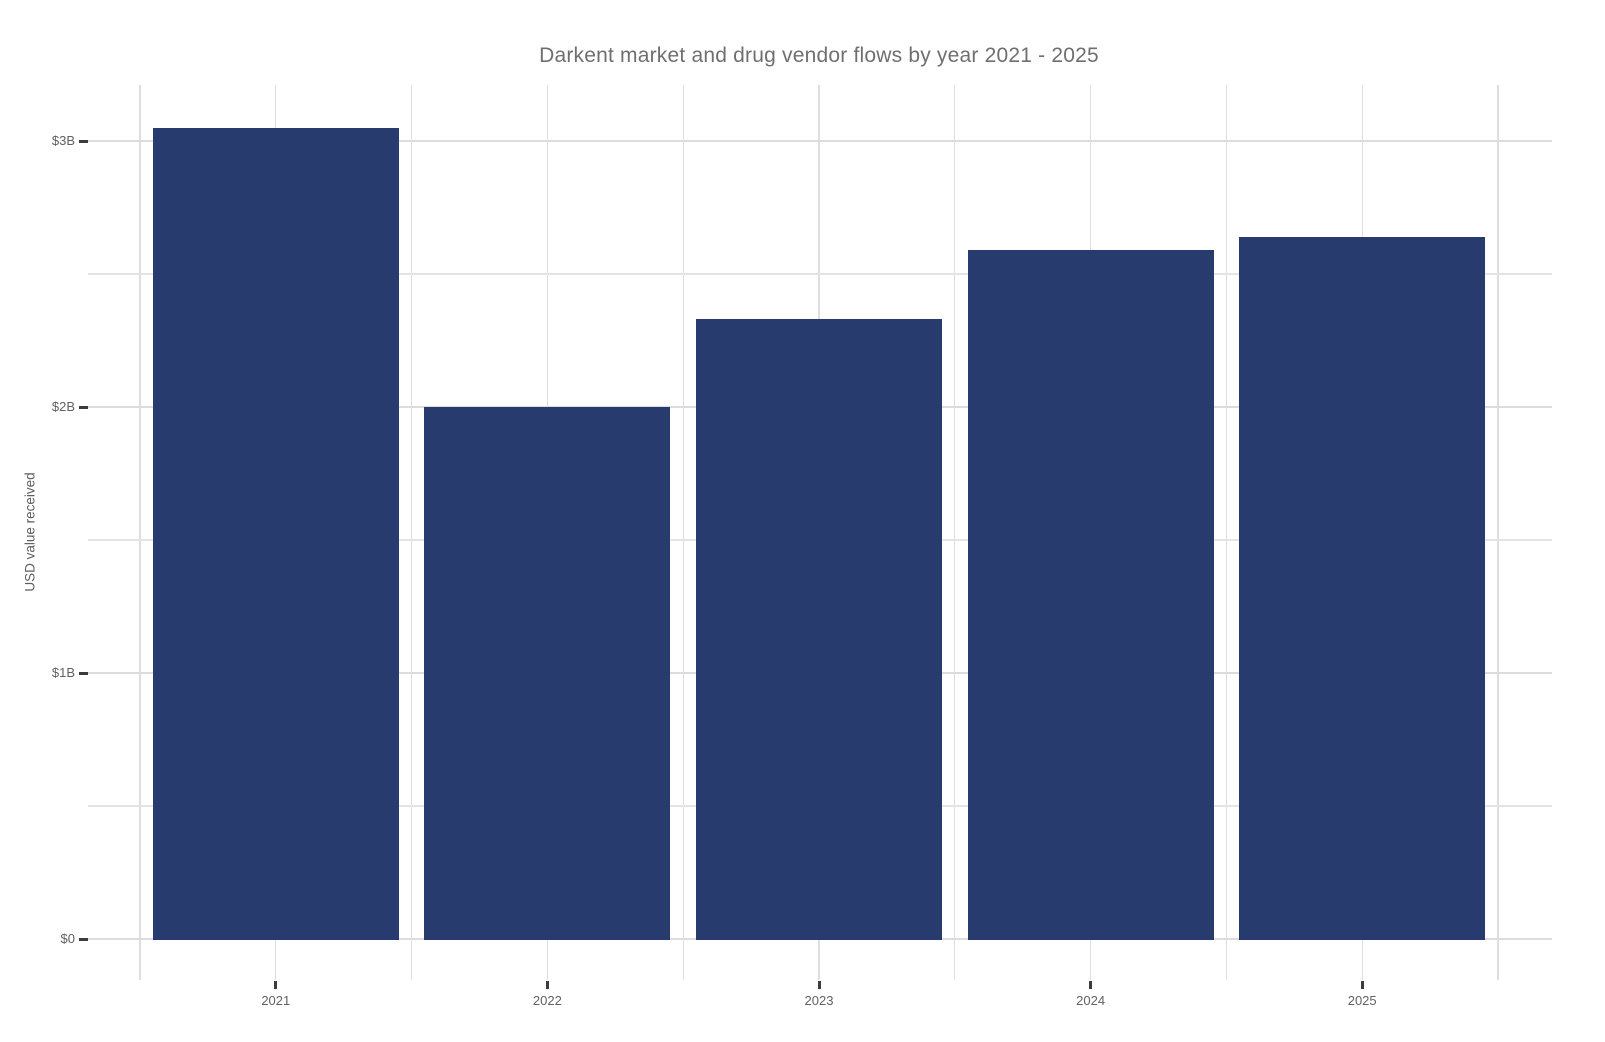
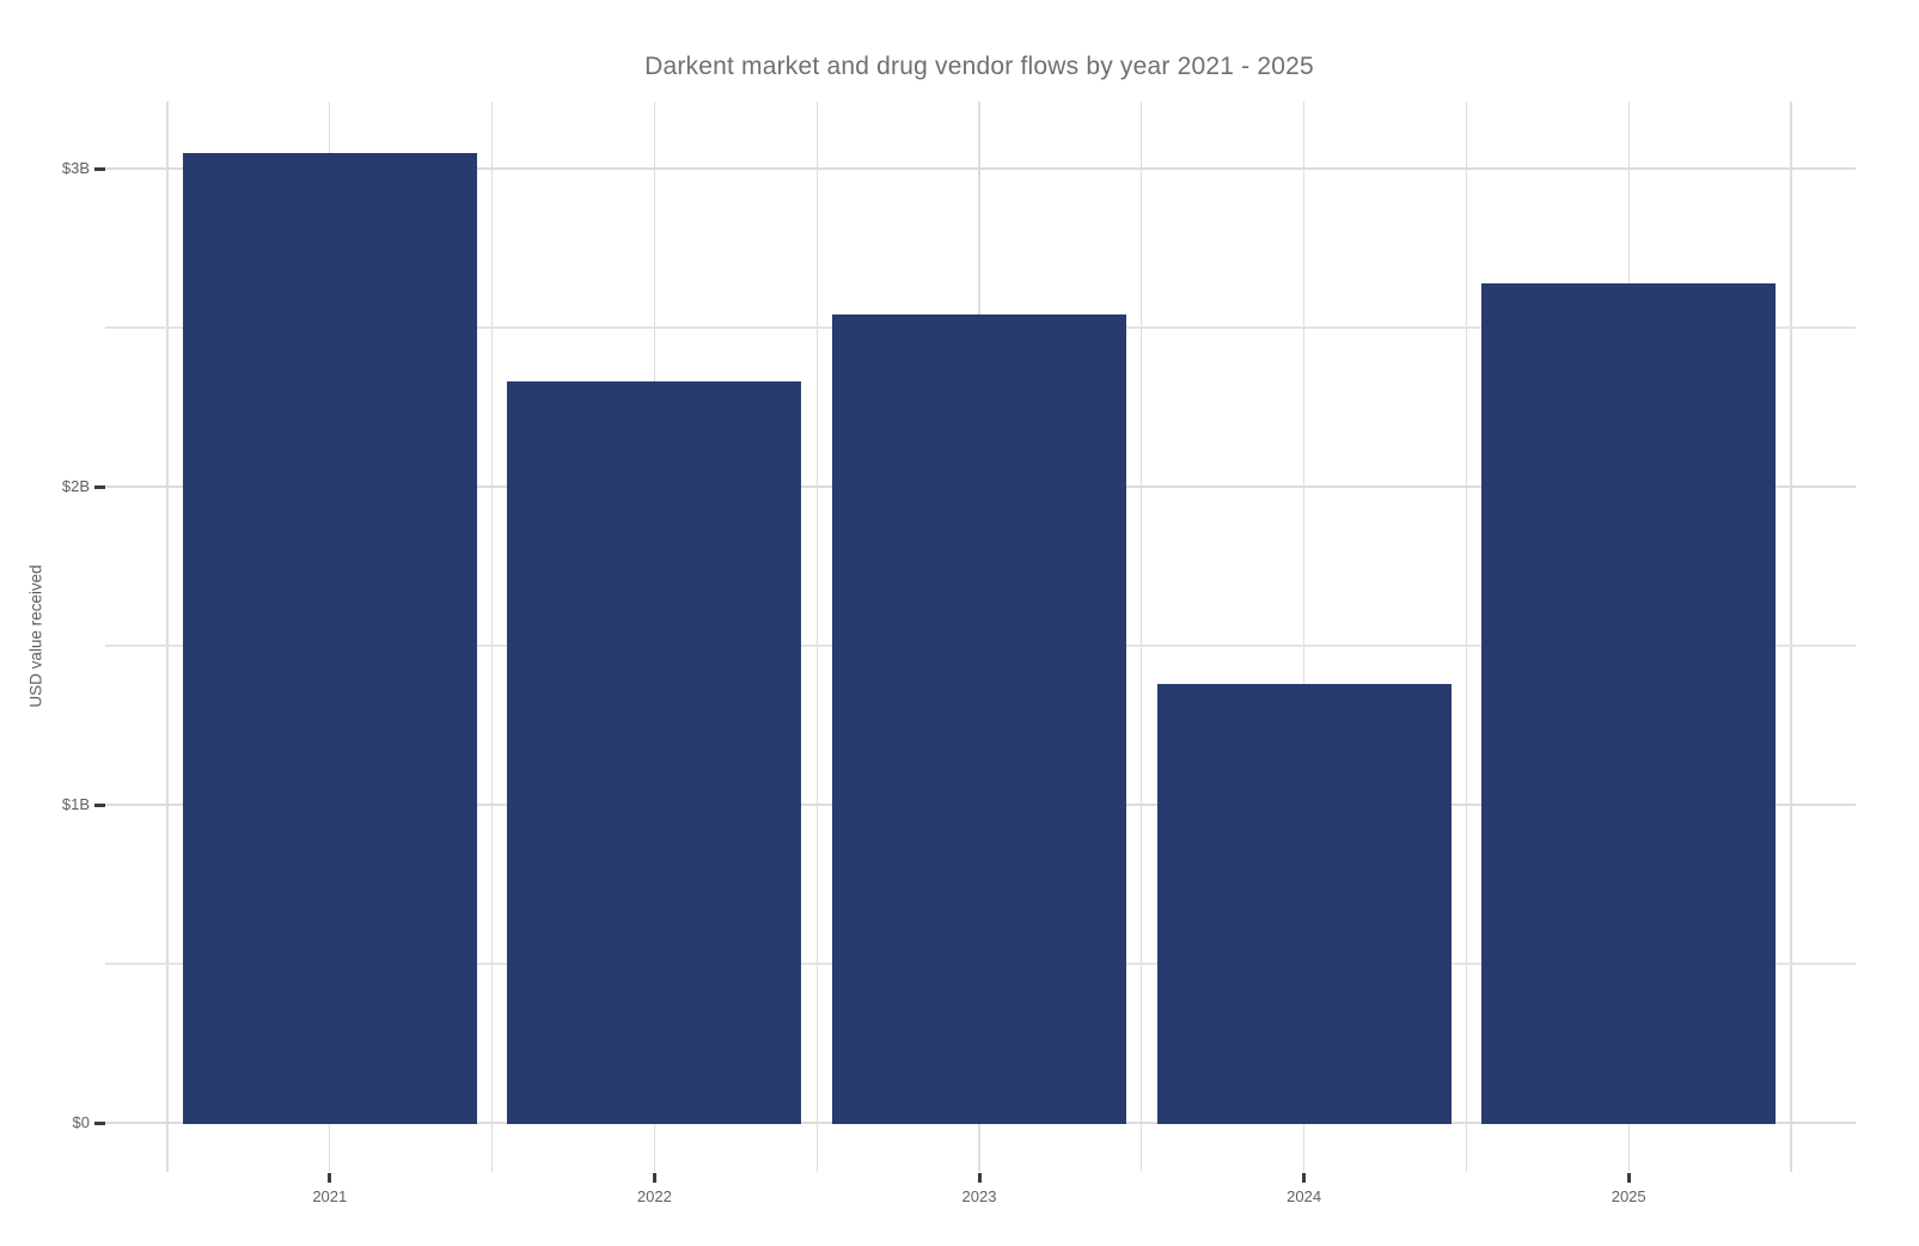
2022: $2.00B -> $2.33B
2023: $2.33B -> $2.54B
2024: $2.59B -> $1.38B
